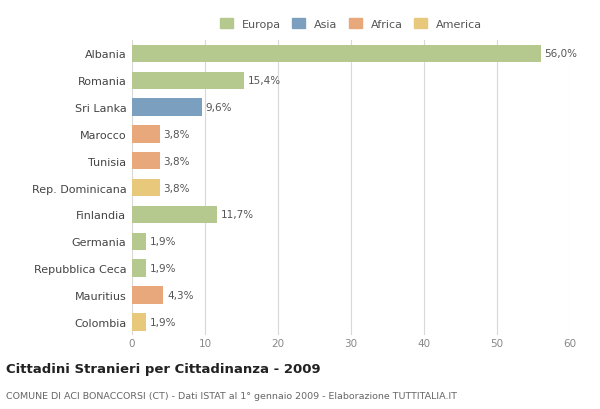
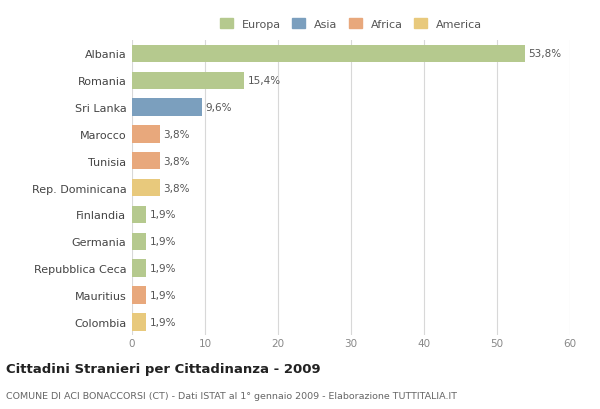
Albania: 56,0% -> 53,8%
Finlandia: 11,7% -> 1,9%
Mauritius: 4,3% -> 1,9%
